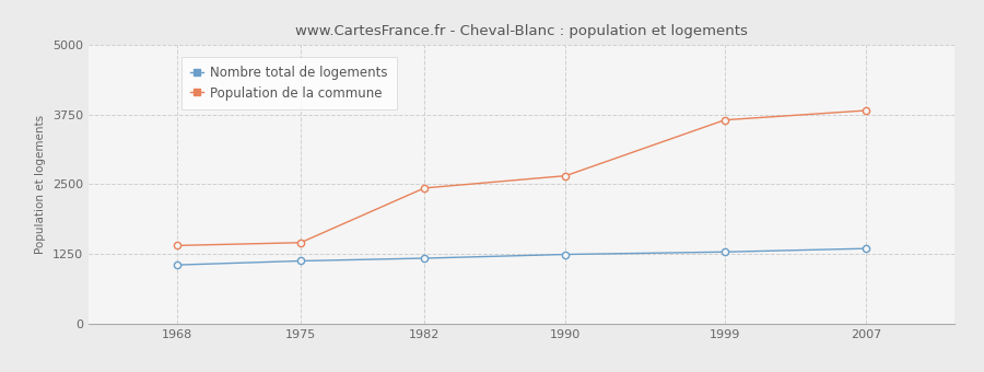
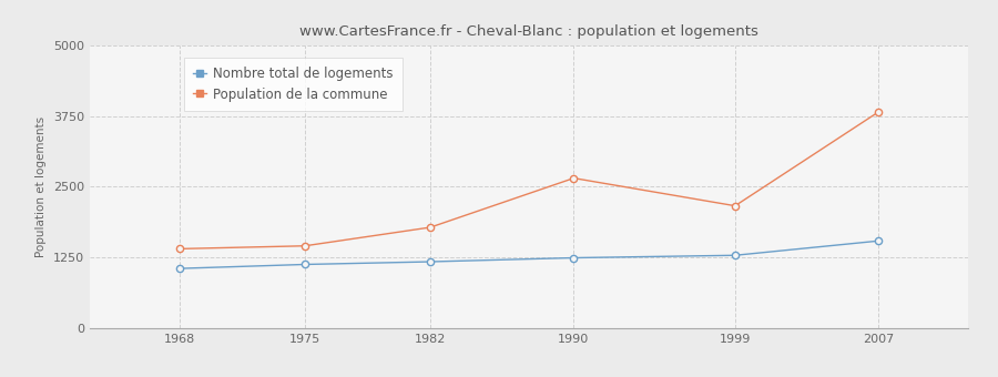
Population de la commune/1982: 2430 -> 1780
Population de la commune/1999: 3650 -> 2160
Nombre total de logements/2007: 1350 -> 1540
